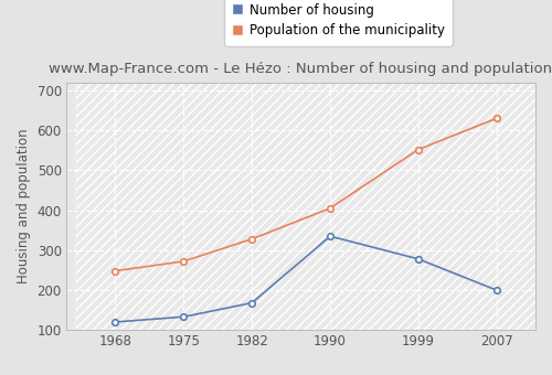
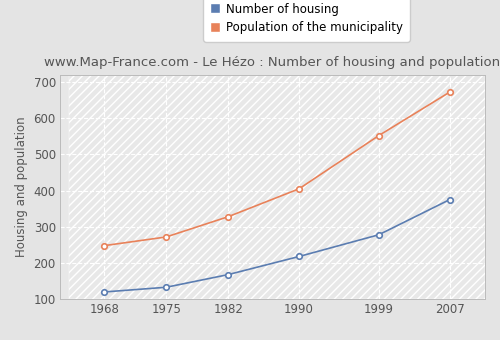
Number of housing/1990: 335 -> 218
Number of housing/2007: 200 -> 375
Population of the municipality/2007: 630 -> 672
